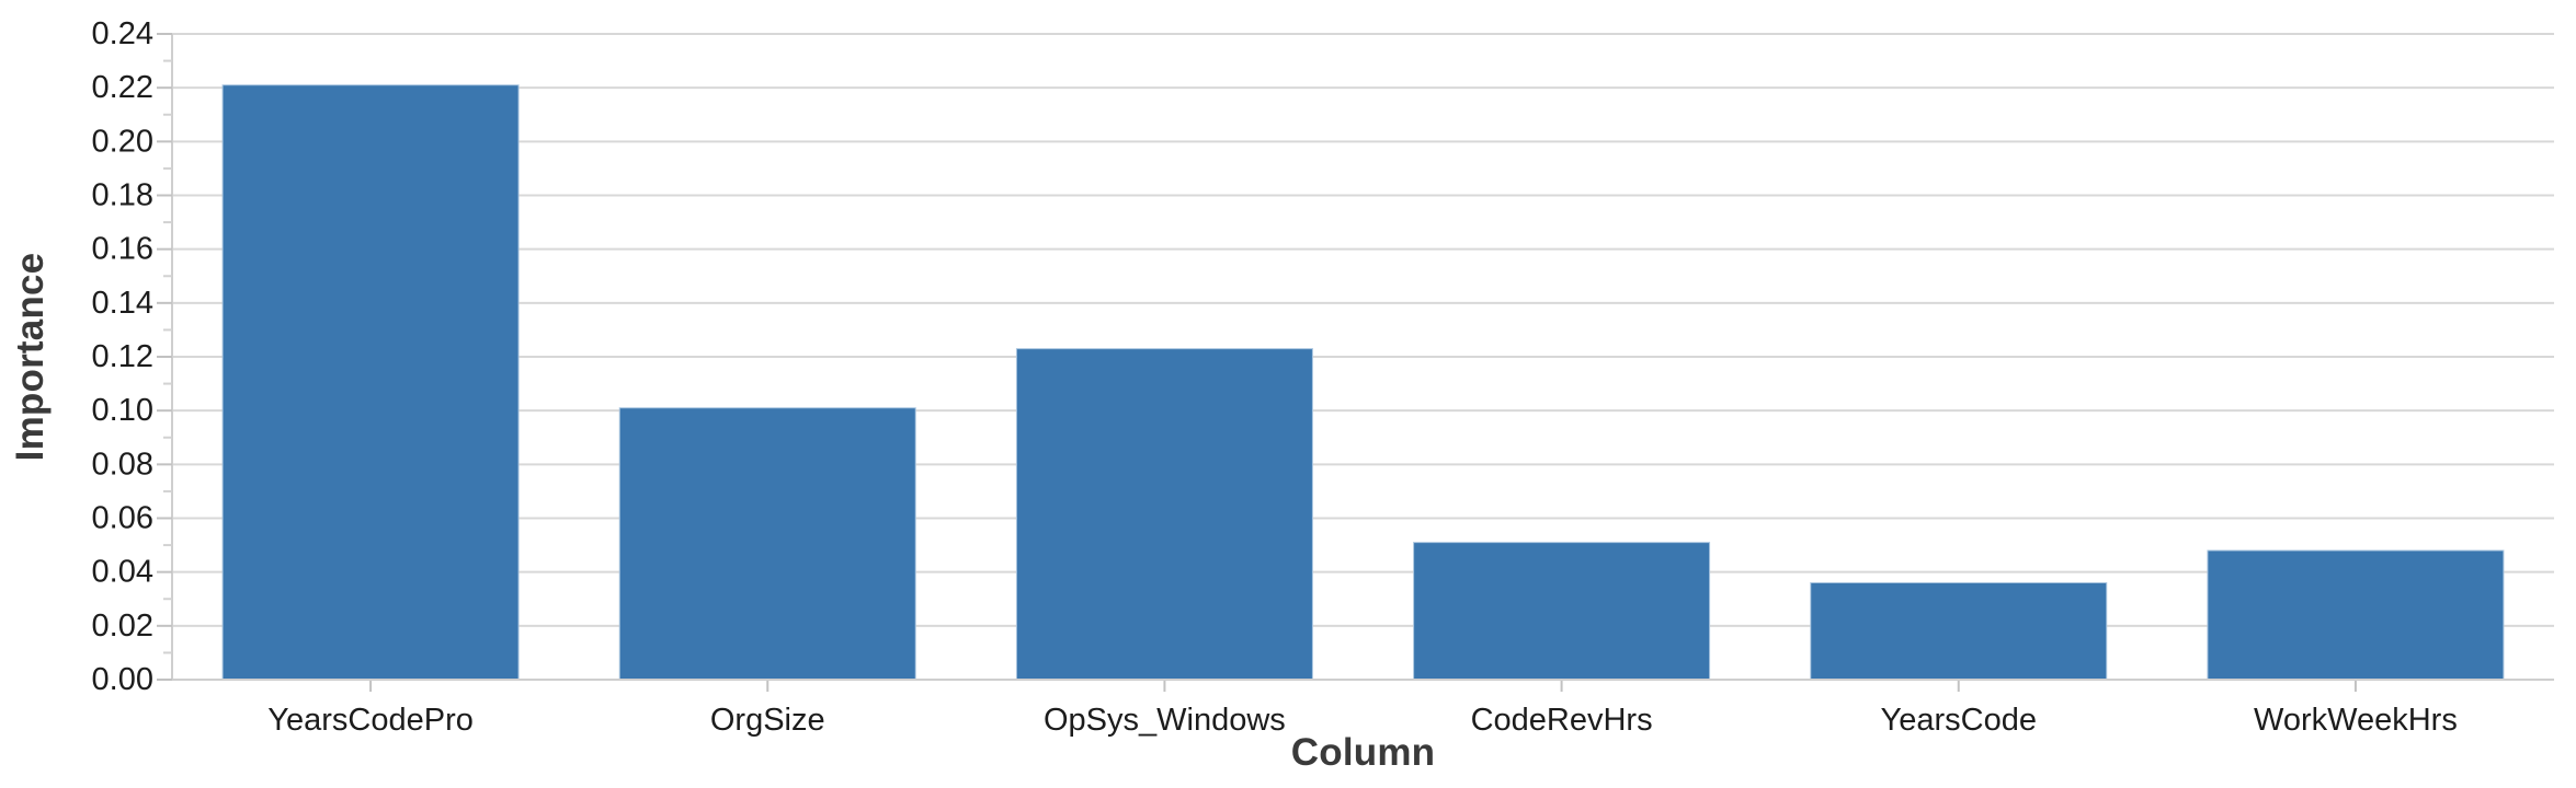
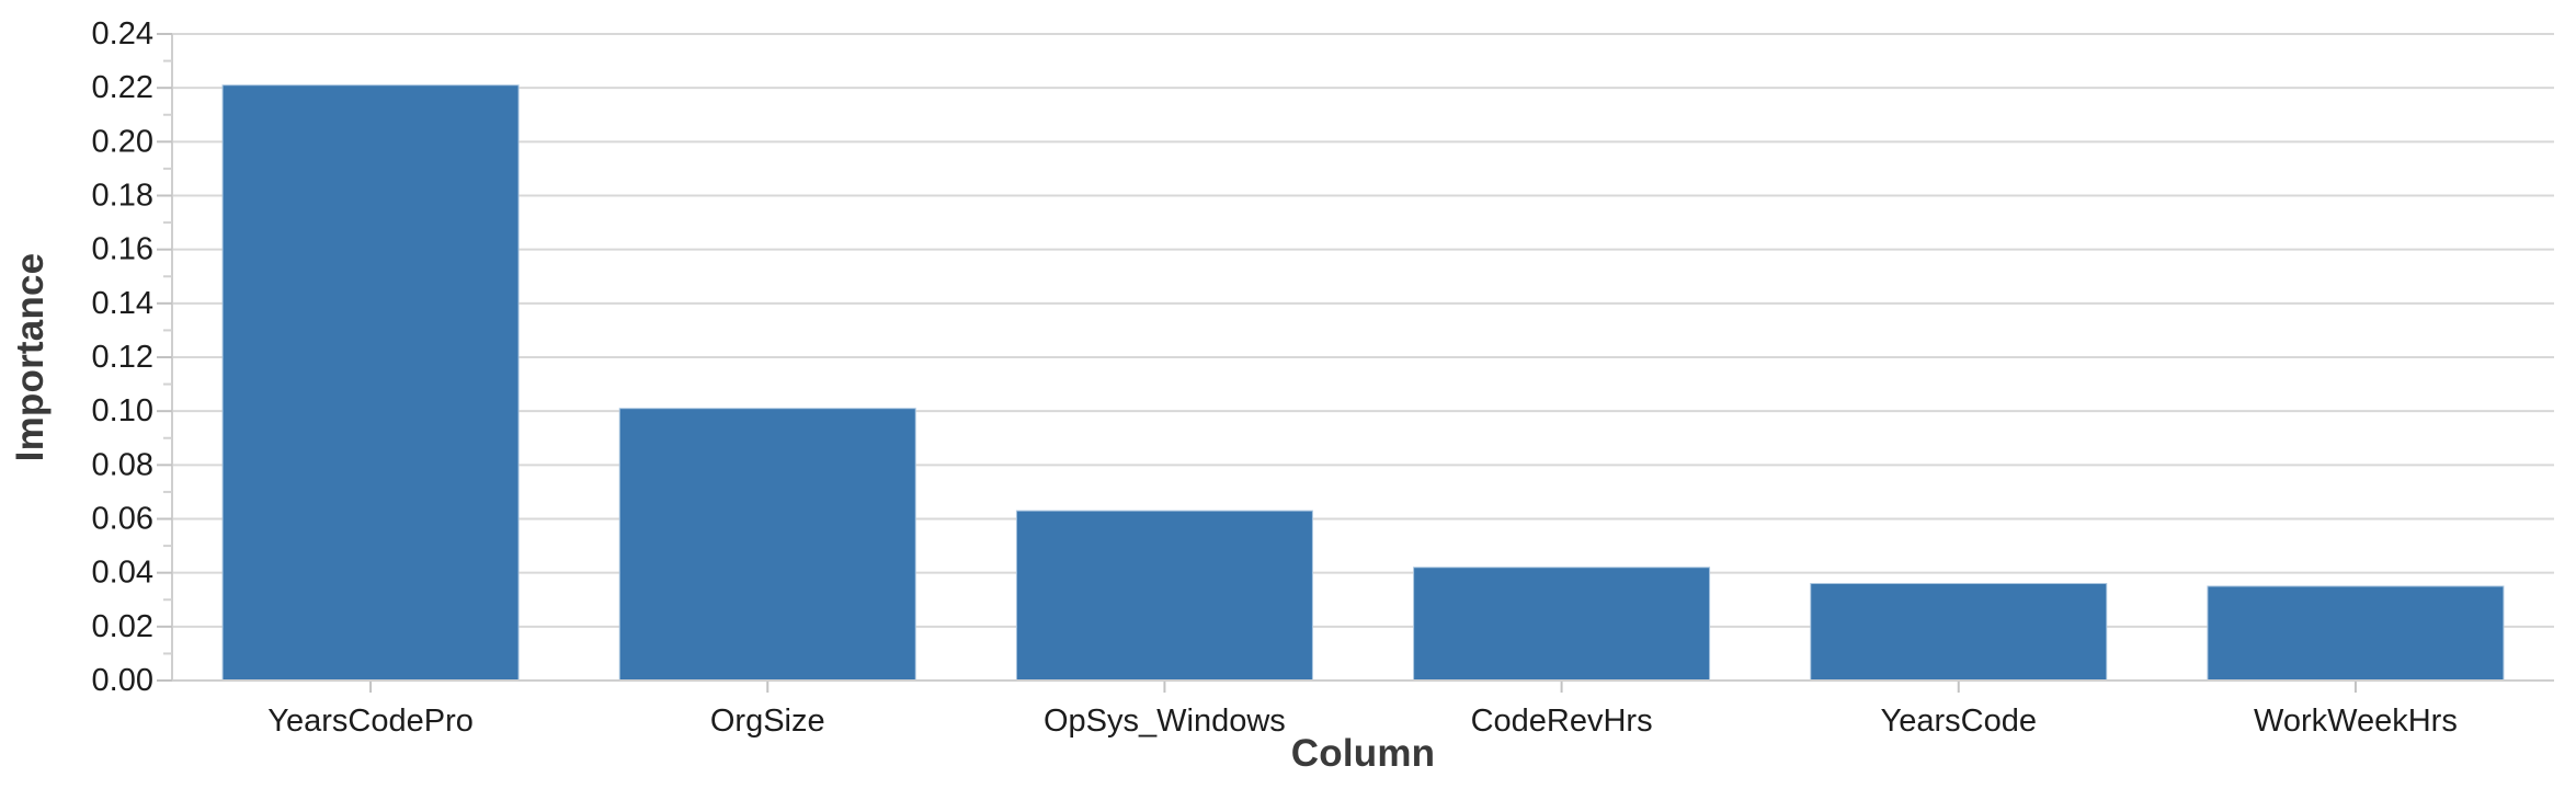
OpSys_Windows: 0.123 -> 0.063
CodeRevHrs: 0.051 -> 0.042
WorkWeekHrs: 0.048 -> 0.035
